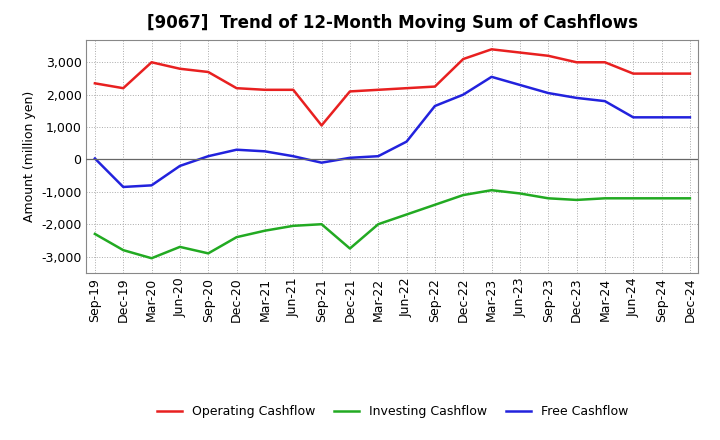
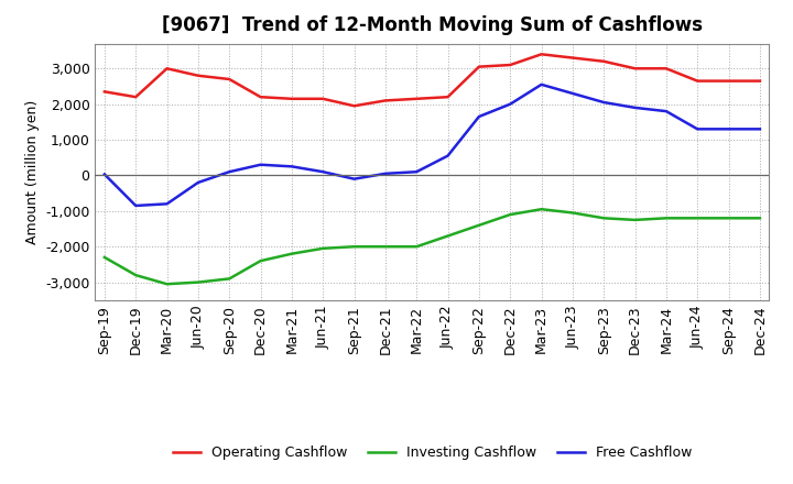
Investing Cashflow/Jun-20: -2,700 -> -3,000
Operating Cashflow/Sep-21: 1,050 -> 1,950
Investing Cashflow/Dec-21: -2,750 -> -2,000
Operating Cashflow/Sep-22: 2,250 -> 3,050
